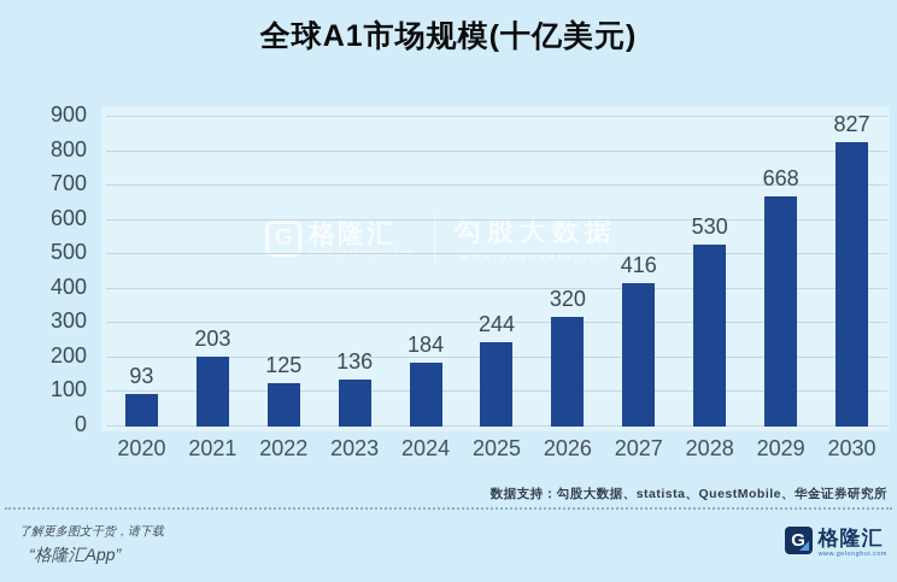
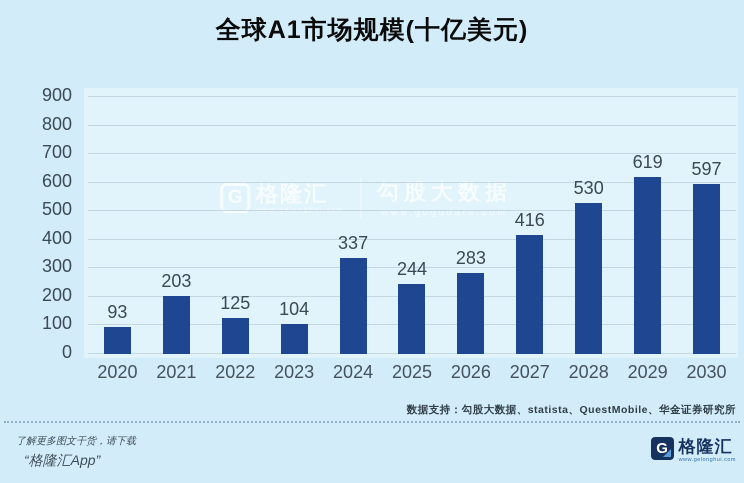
2023: 136 -> 104
2024: 184 -> 337
2026: 320 -> 283
2029: 668 -> 619
2030: 827 -> 597
